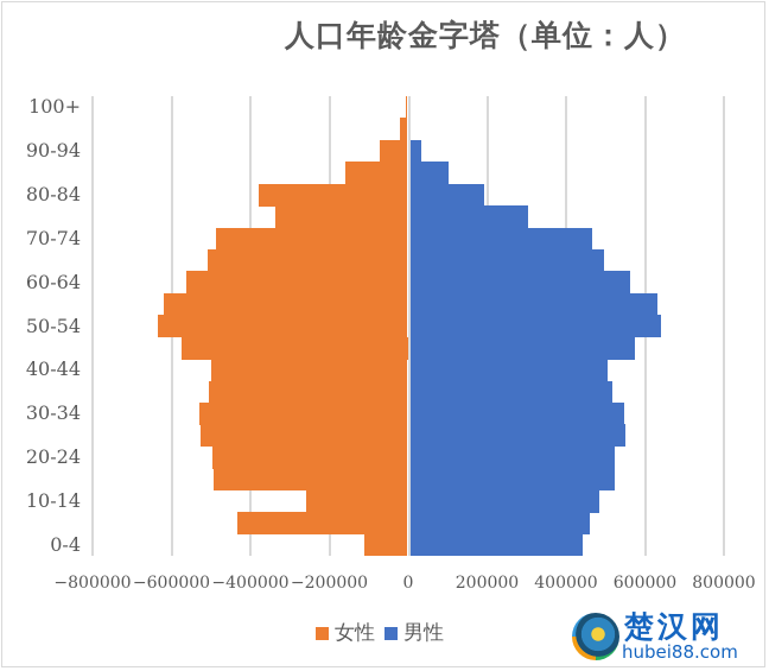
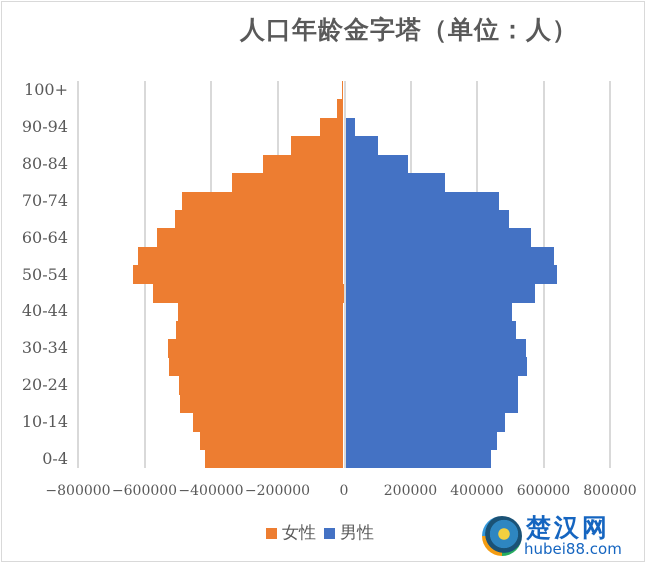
女性/0-4: -110000 -> -420000
女性/10-14: -260000 -> -450000
女性/80-84: -380000 -> -240000
